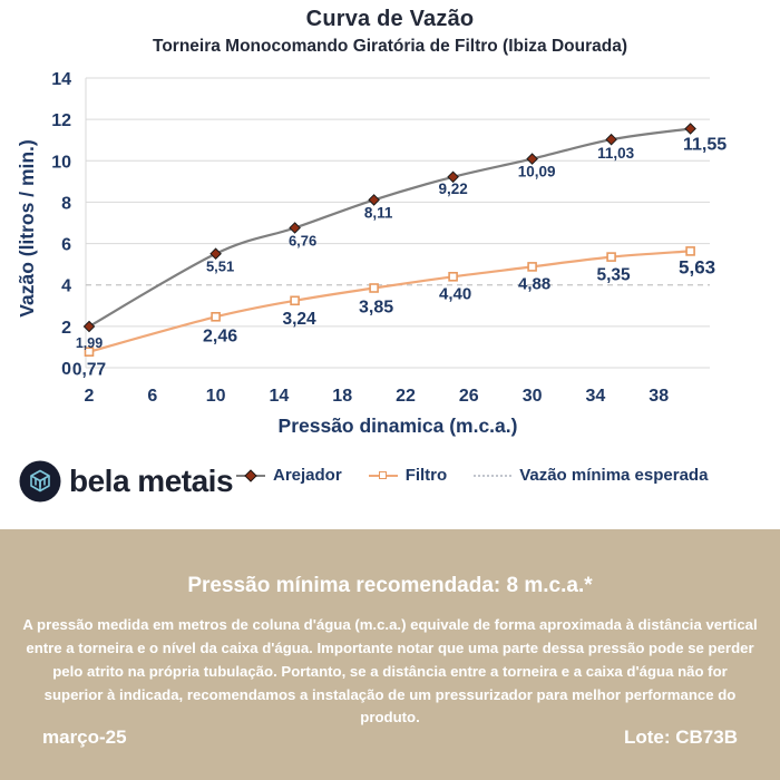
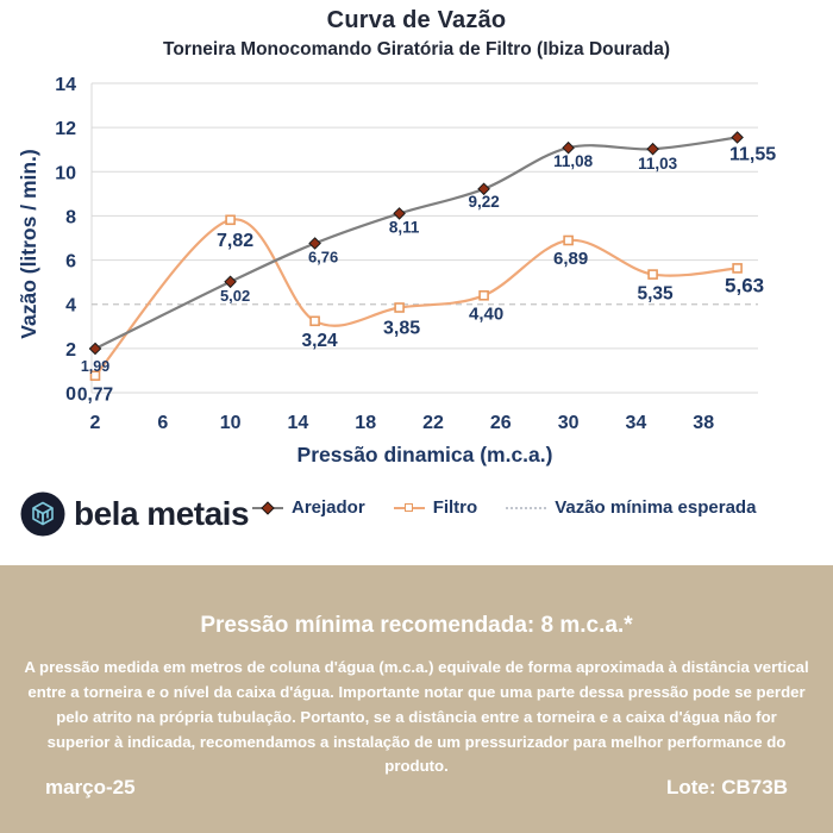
Arejador/10: 5,51 -> 5,02
Filtro/10: 2,46 -> 7,82
Arejador/30: 10,09 -> 11,08
Filtro/30: 4,88 -> 6,89
